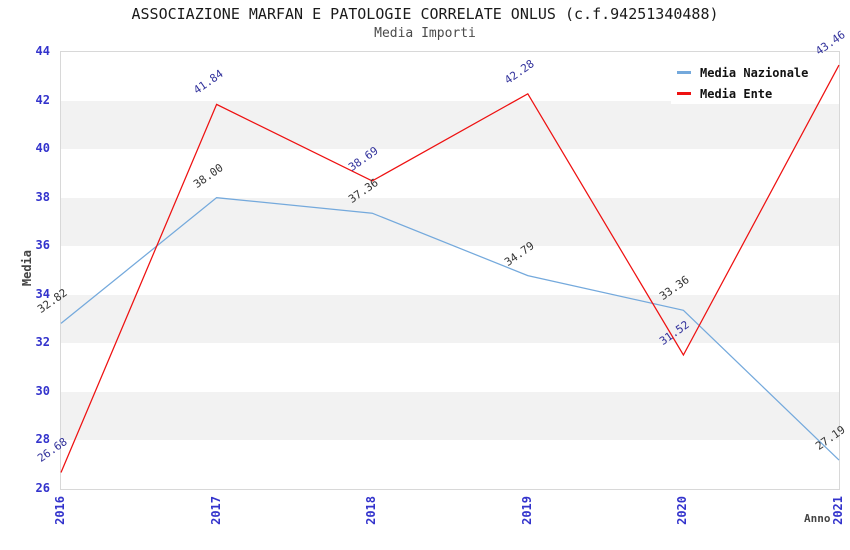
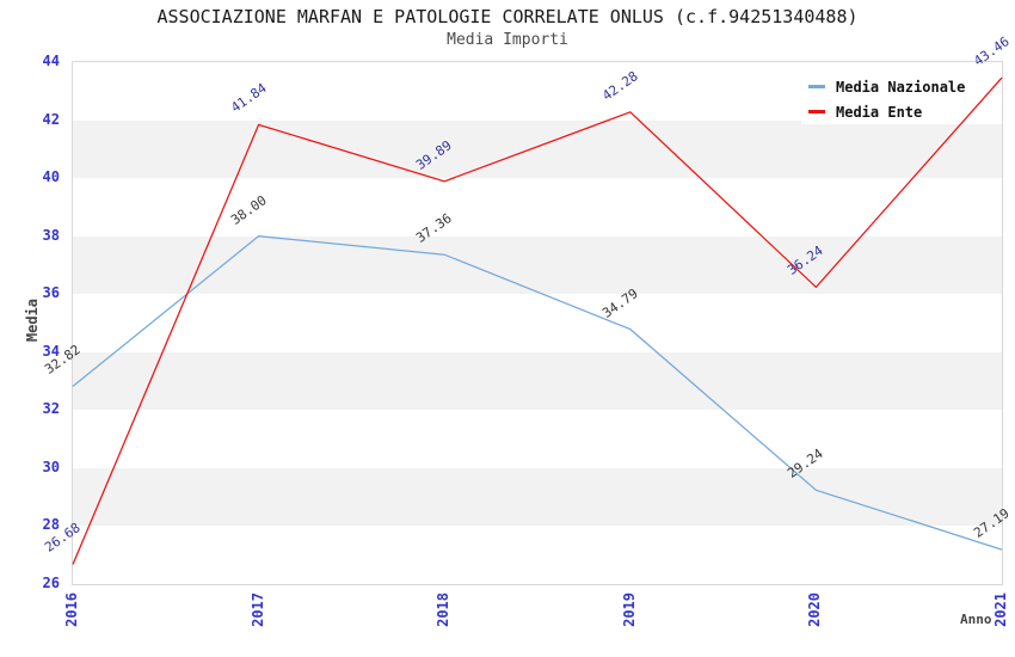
Media Ente/2018: 38.69 -> 39.89
Media Nazionale/2020: 33.36 -> 29.24
Media Ente/2020: 31.52 -> 36.24
